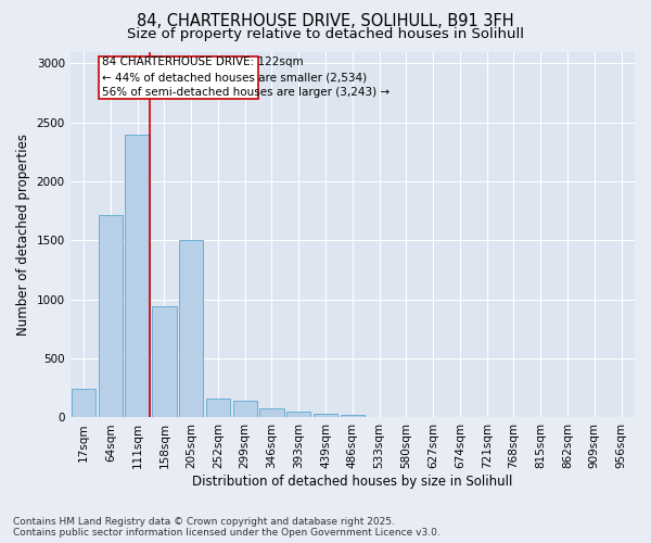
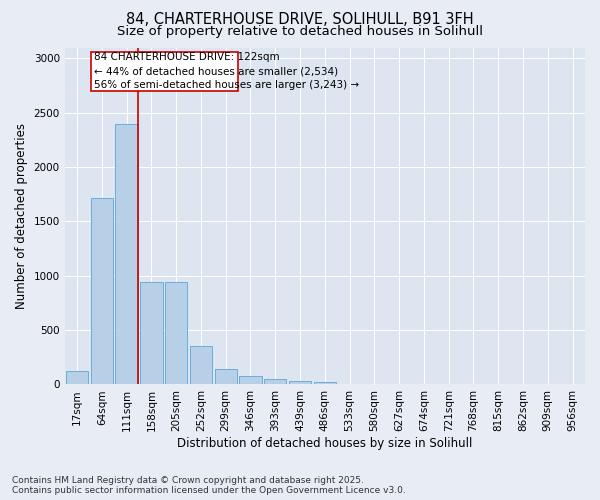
17sqm: 240 -> 120
205sqm: 1500 -> 940
252sqm: 160 -> 360
